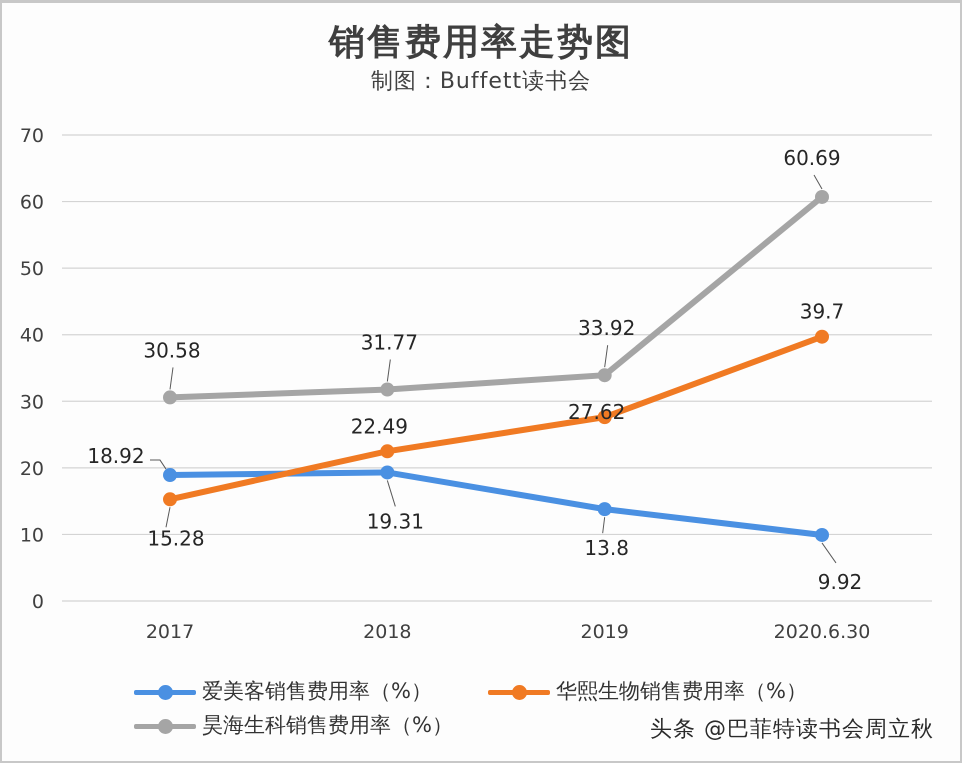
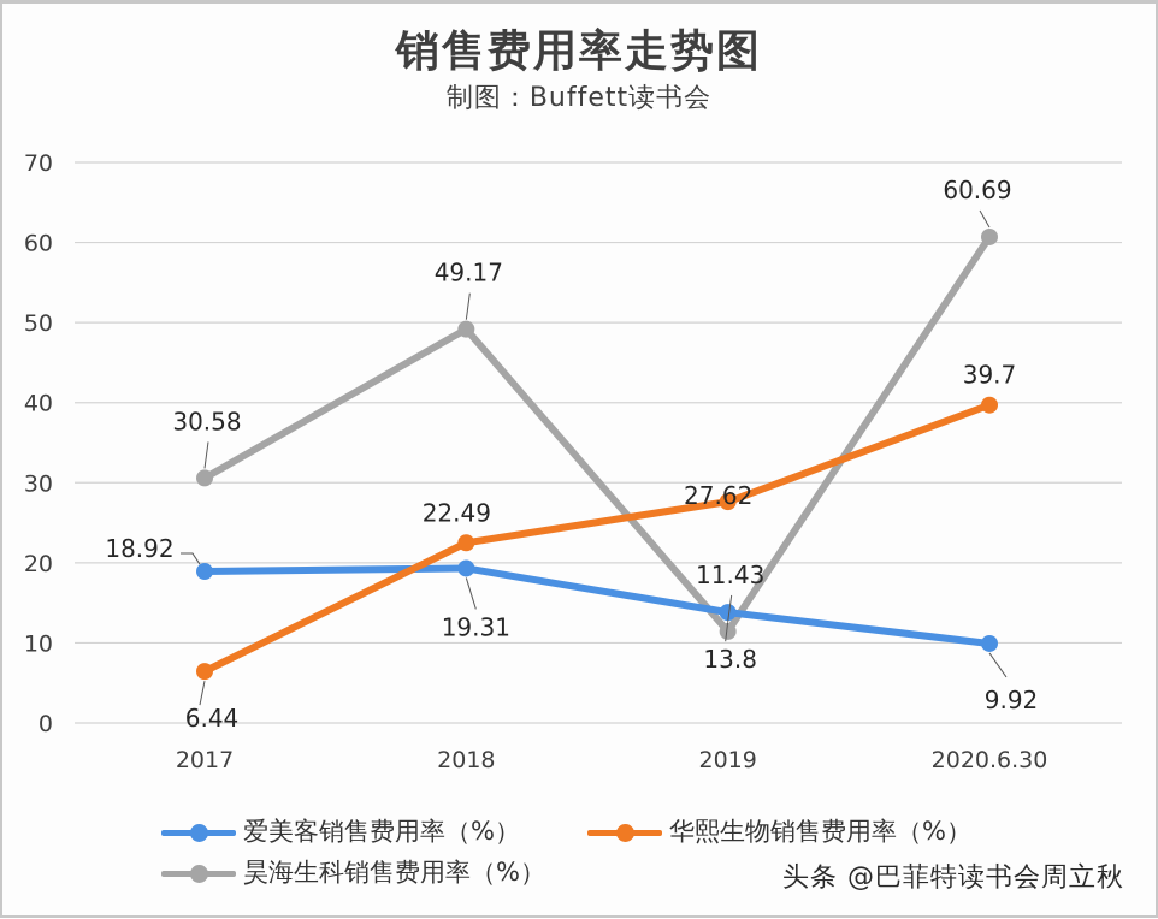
华熙生物销售费用率（%）/2017: 15.28 -> 6.44
昊海生科销售费用率（%）/2018: 31.77 -> 49.17
昊海生科销售费用率（%）/2019: 33.92 -> 11.43
